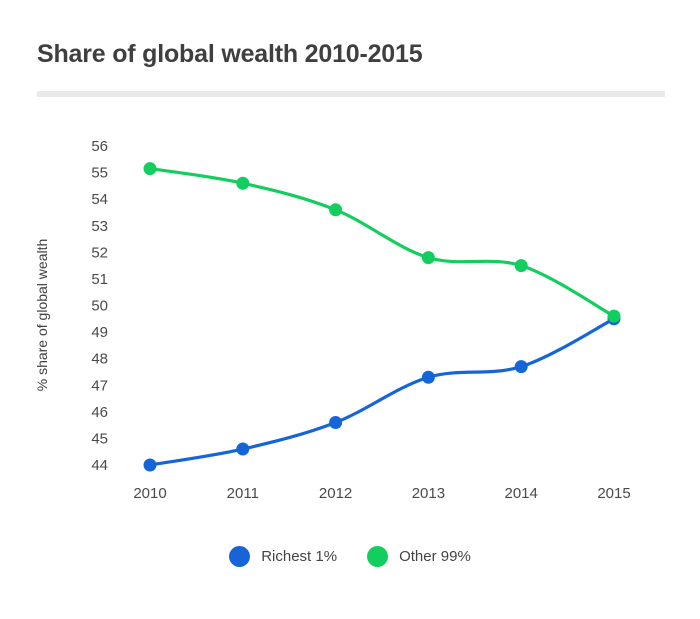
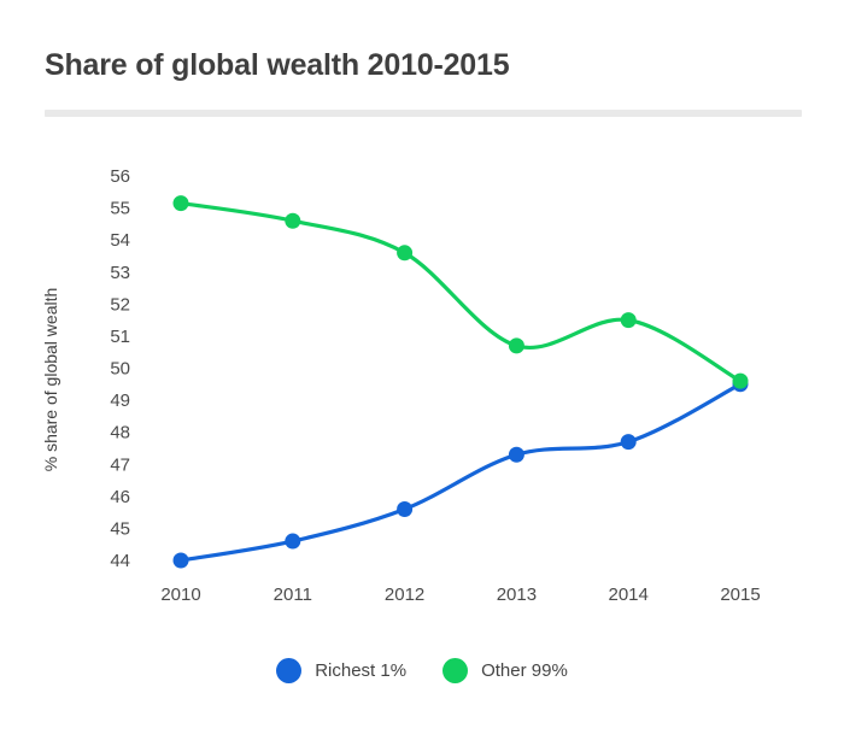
Other 99%/2013: 51.8 -> 50.7
